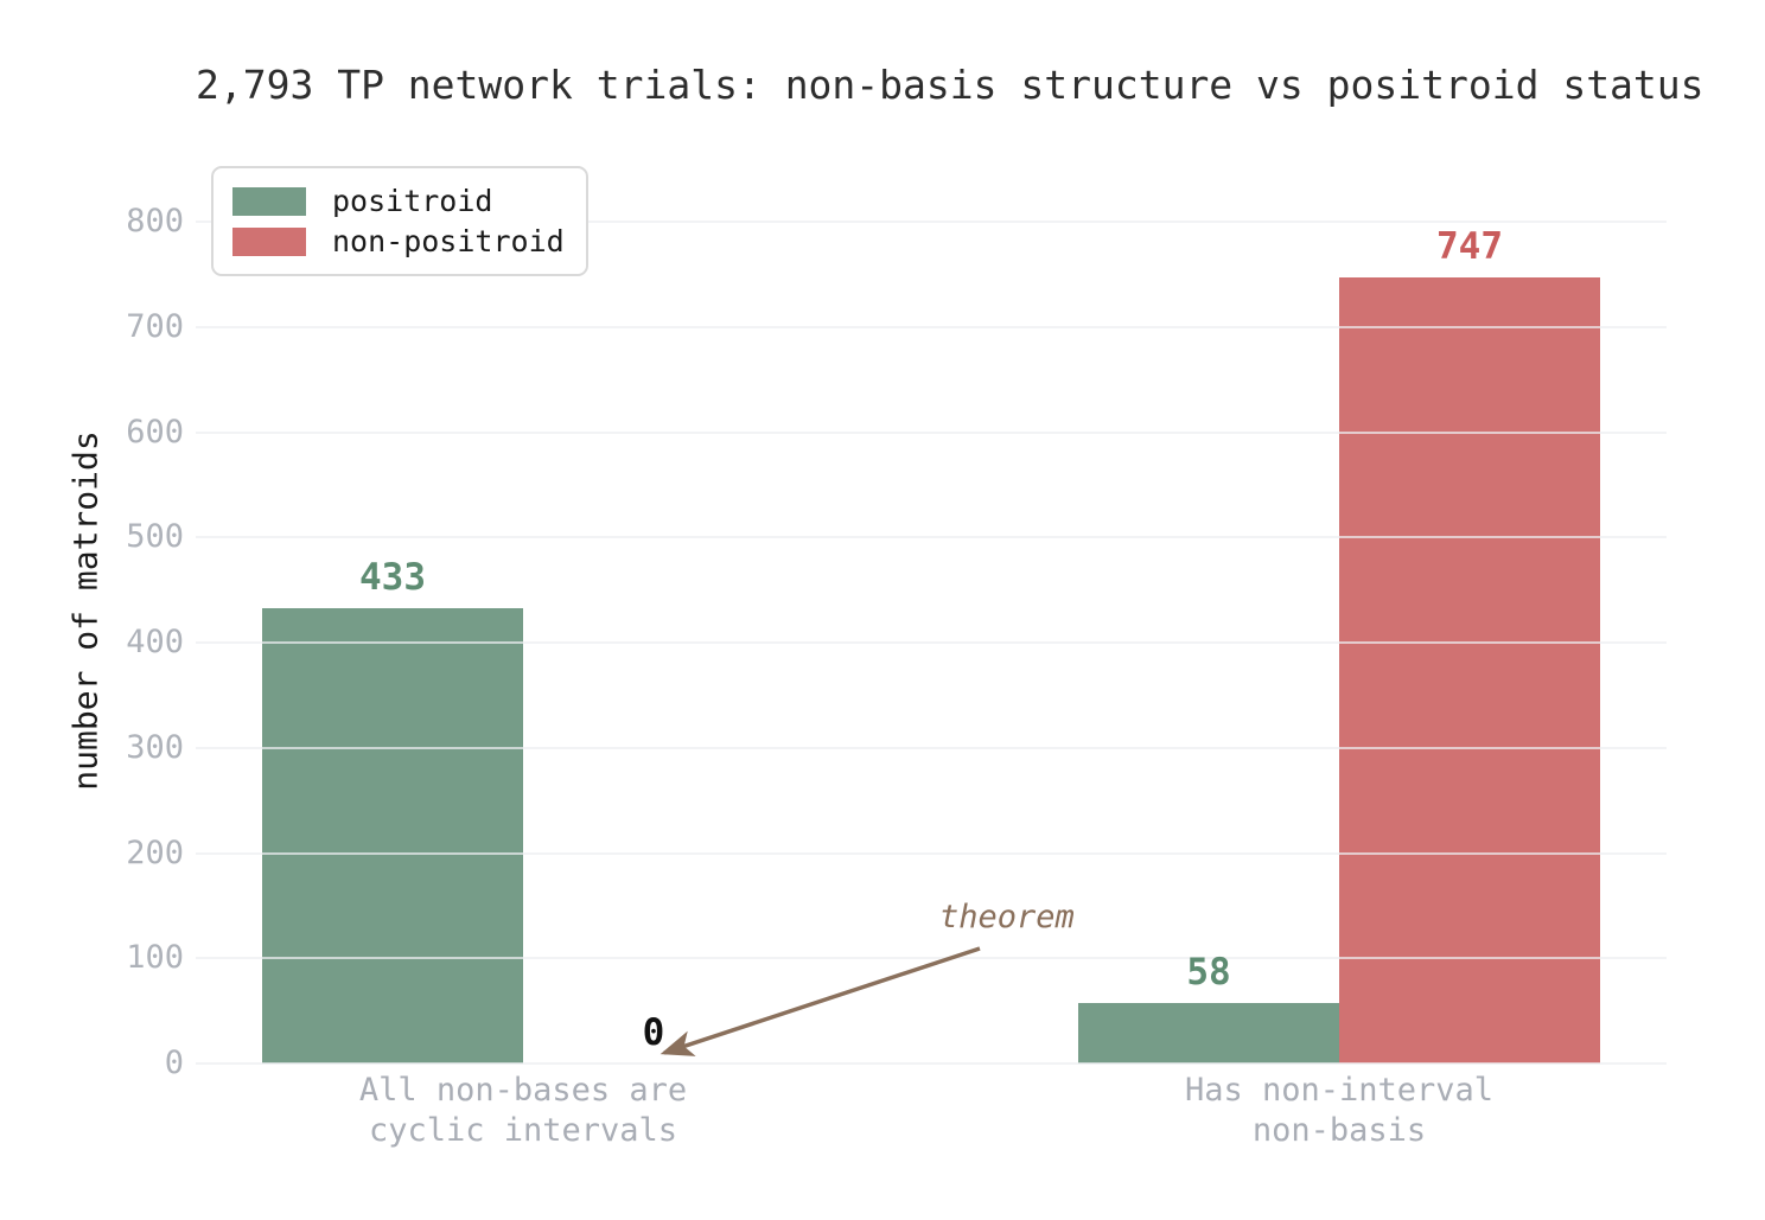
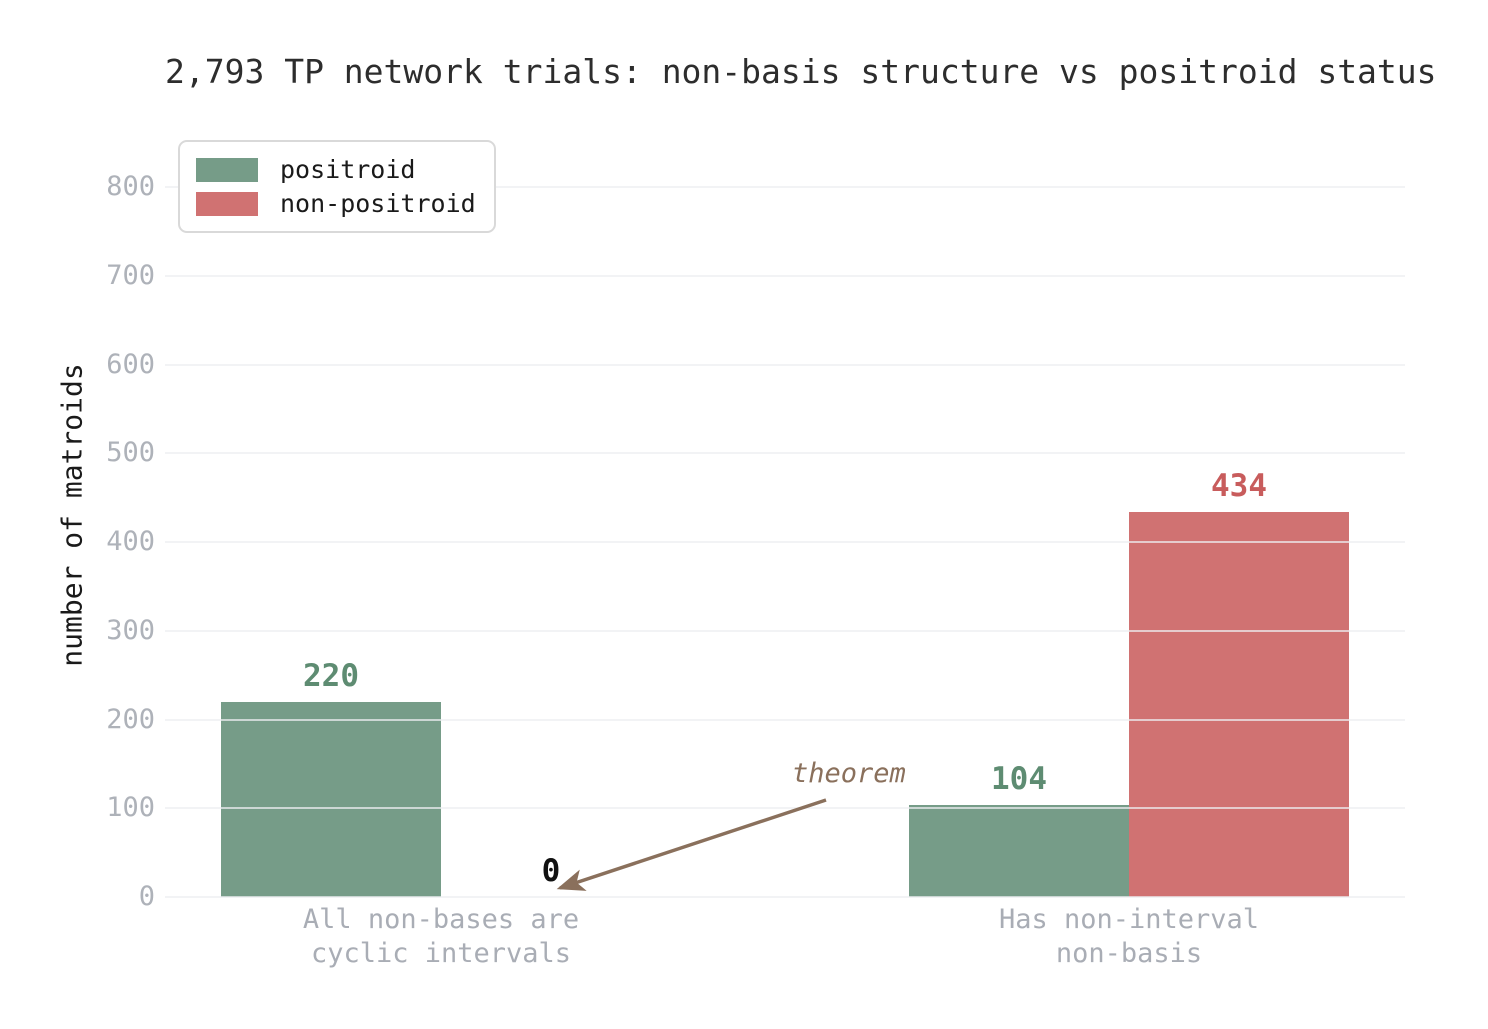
positroid/All non-bases are cyclic intervals: 433 -> 220
positroid/Has non-interval non-basis: 58 -> 104
non-positroid/Has non-interval non-basis: 747 -> 434
